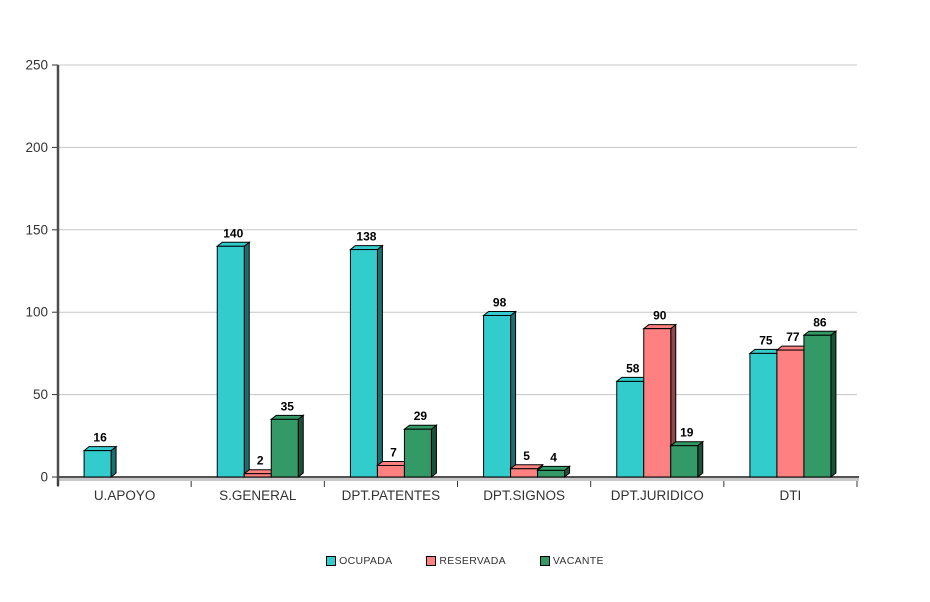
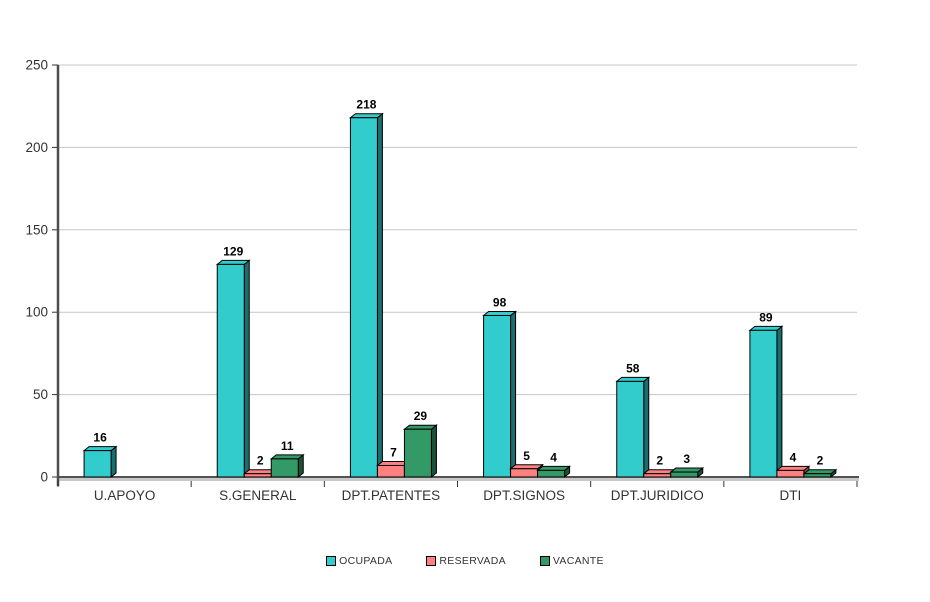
OCUPADA/S.GENERAL: 140 -> 129
VACANTE/S.GENERAL: 35 -> 11
OCUPADA/DPT.PATENTES: 138 -> 218
RESERVADA/DPT.JURIDICO: 90 -> 2
VACANTE/DPT.JURIDICO: 19 -> 3
OCUPADA/DTI: 75 -> 89
RESERVADA/DTI: 77 -> 4
VACANTE/DTI: 86 -> 2
